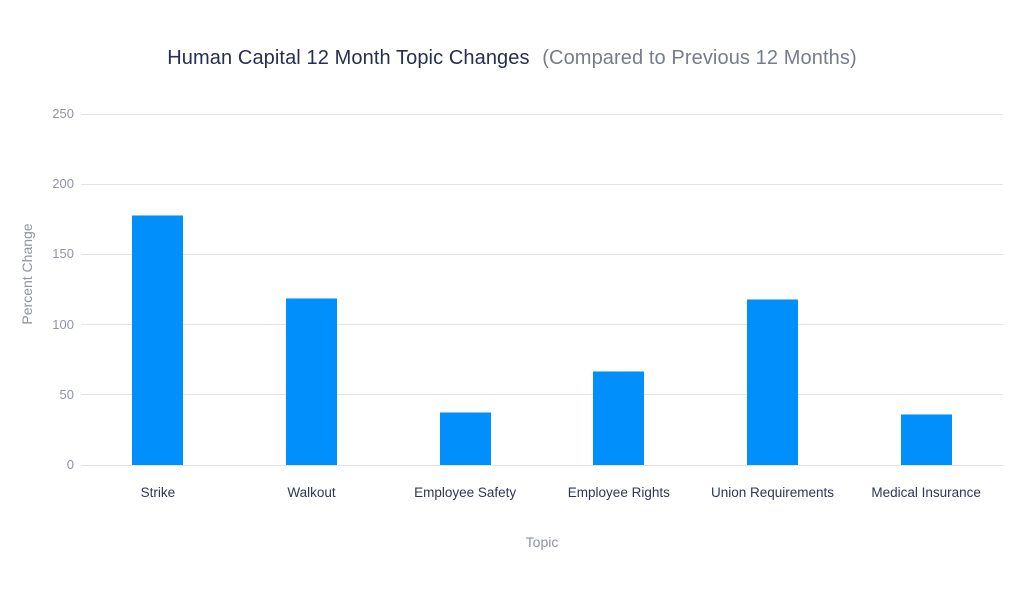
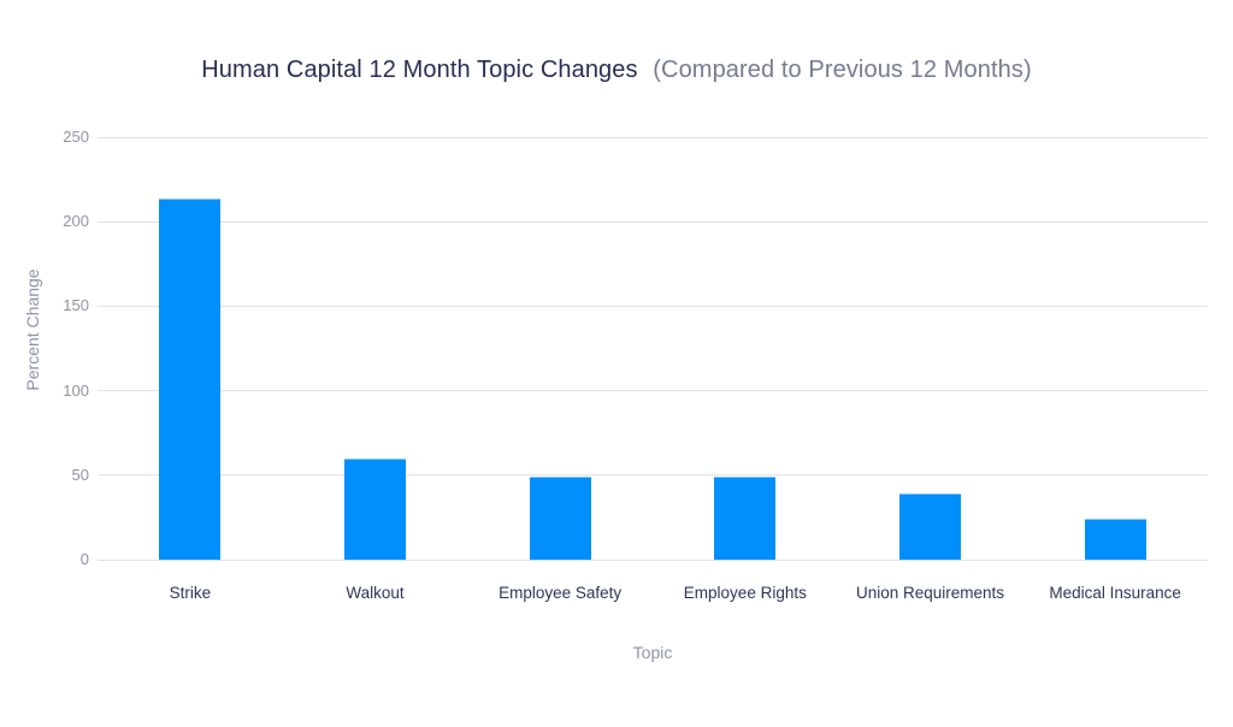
Strike: 178 -> 214
Walkout: 119 -> 60
Employee Safety: 38 -> 49
Employee Rights: 67 -> 49
Union Requirements: 118 -> 39
Medical Insurance: 36 -> 24
